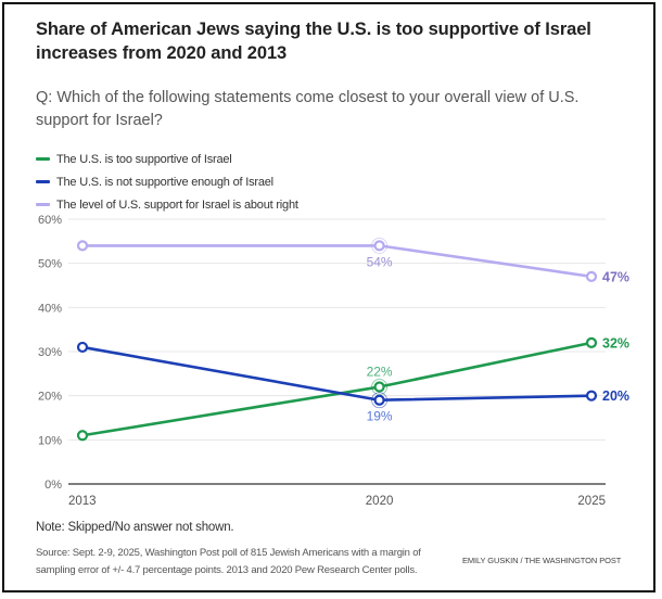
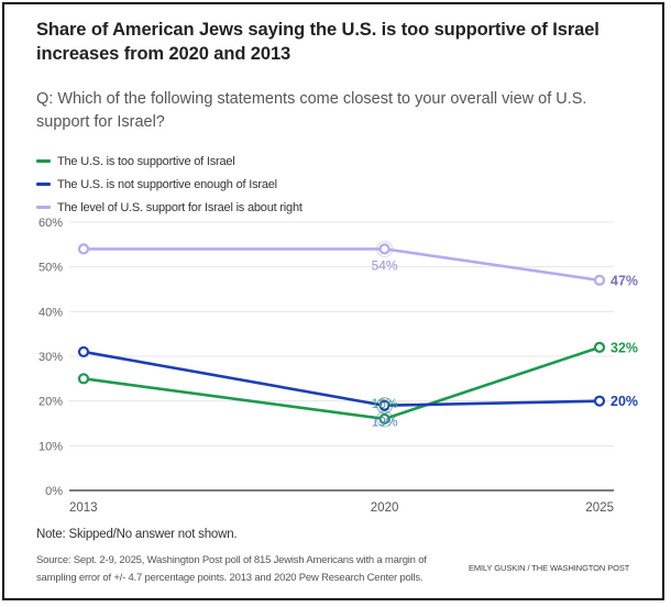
The U.S. is too supportive of Israel/2013: 11% -> 25%
The U.S. is too supportive of Israel/2020: 22% -> 16%
